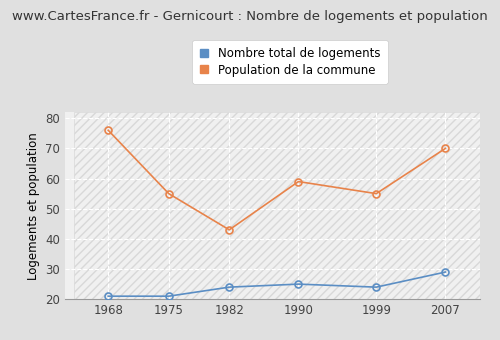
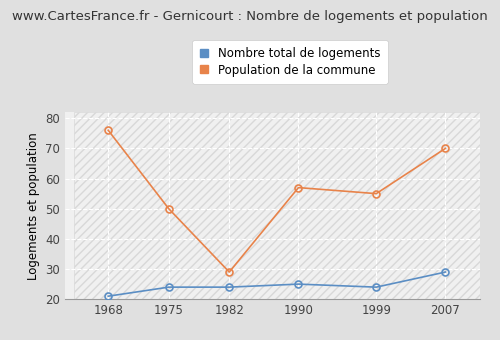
Nombre total de logements/1975: 21 -> 24
Population de la commune/1975: 55 -> 50
Population de la commune/1982: 43 -> 29
Population de la commune/1990: 59 -> 57
